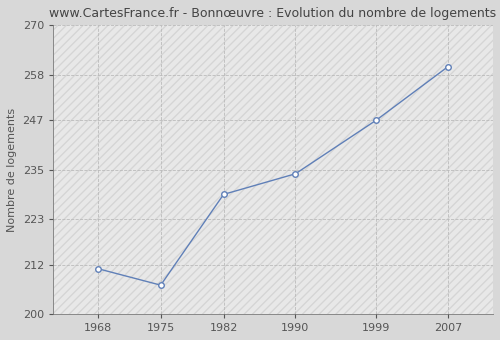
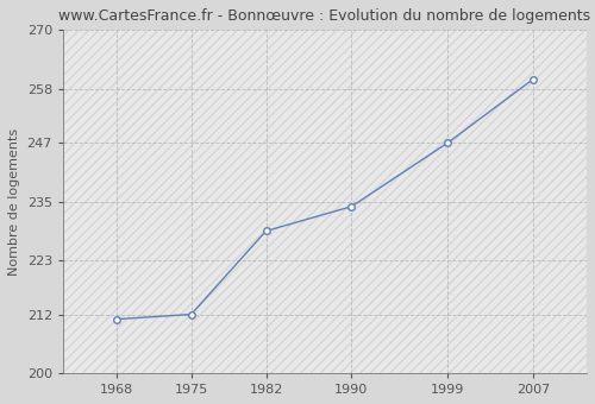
1975: 207 -> 212
